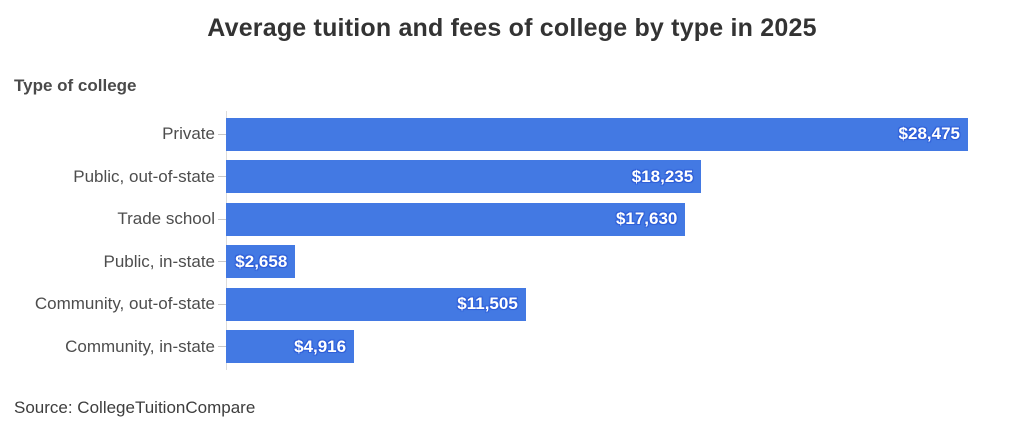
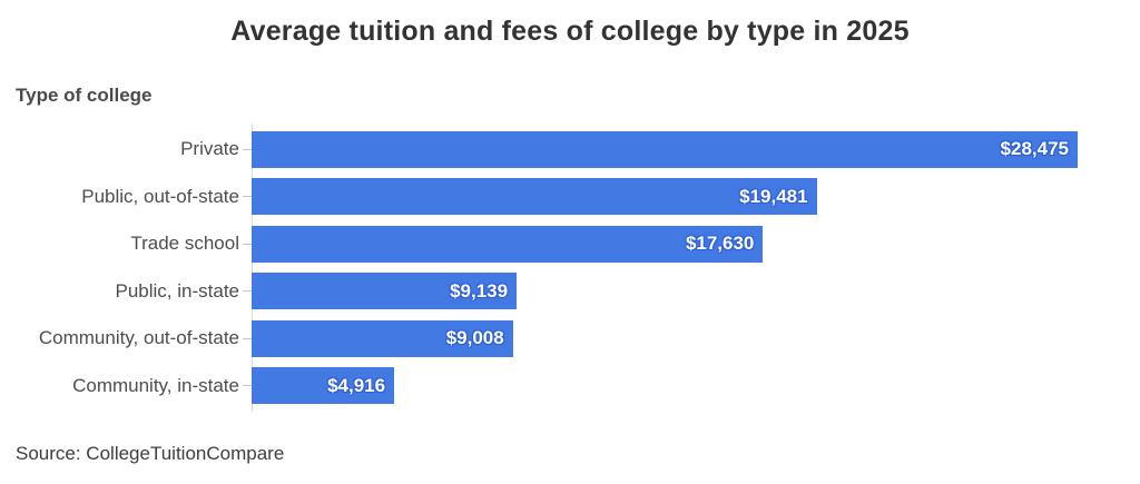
Public, out-of-state: $18,235 -> $19,481
Public, in-state: $2,658 -> $9,139
Community, out-of-state: $11,505 -> $9,008
